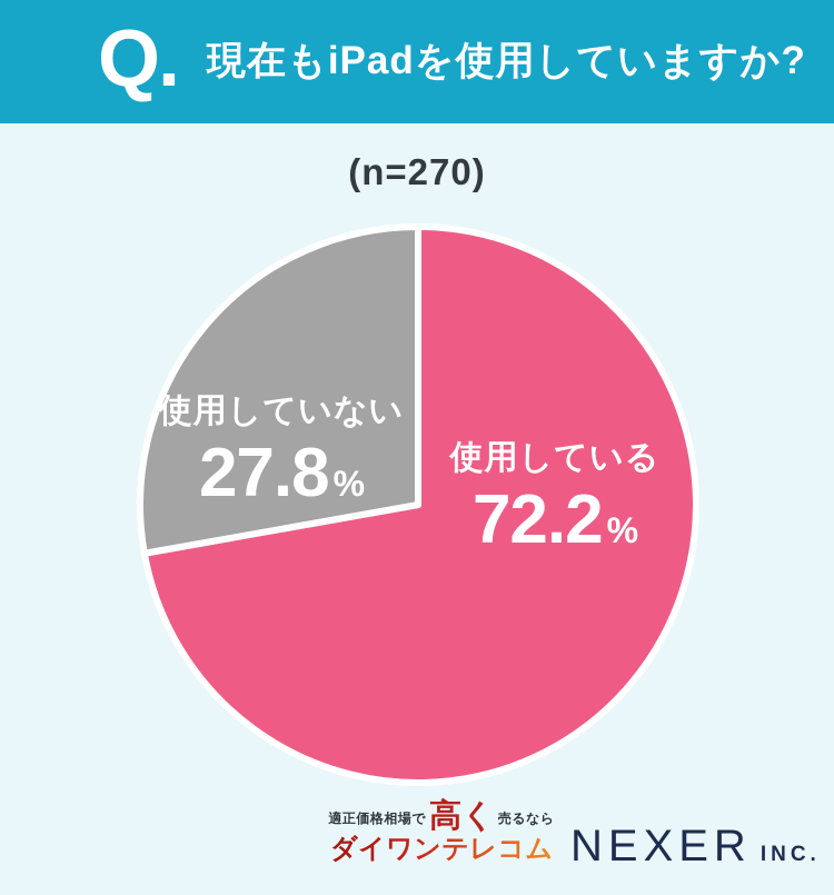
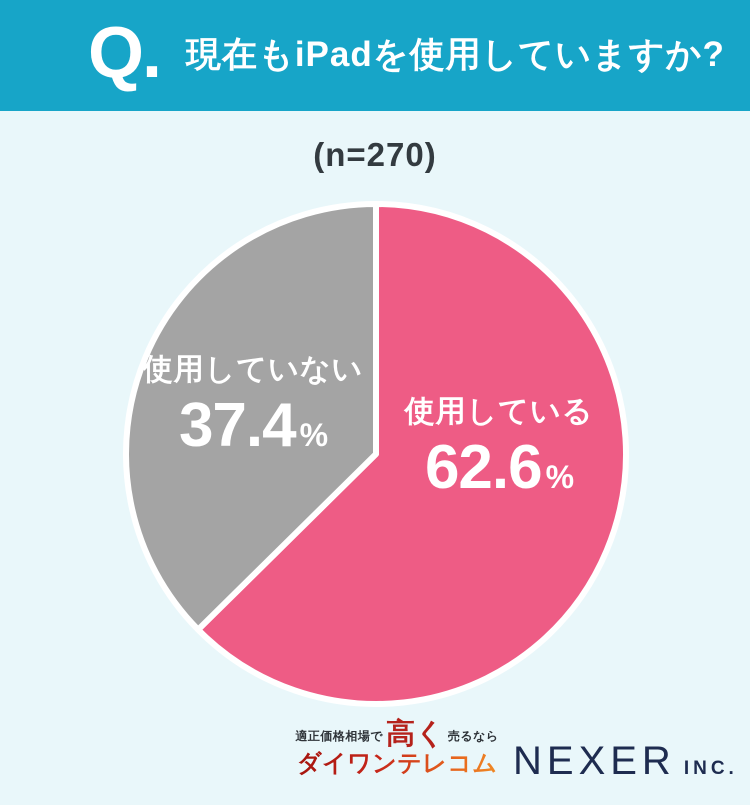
使用している: 72.2 -> 62.6
使用していない: 27.8 -> 37.4
